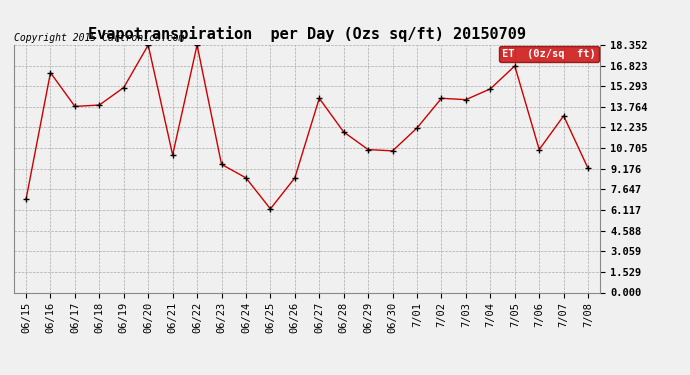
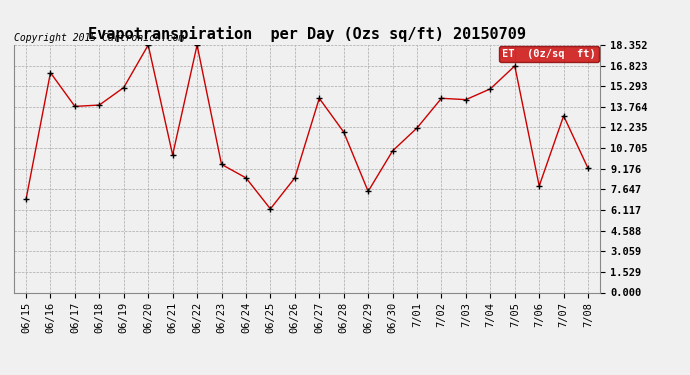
06/29: 10.6 -> 7.5
7/06: 10.6 -> 7.9
